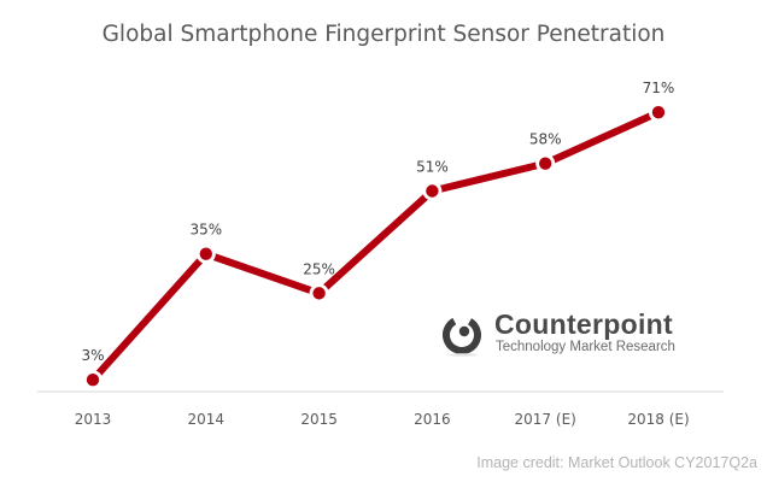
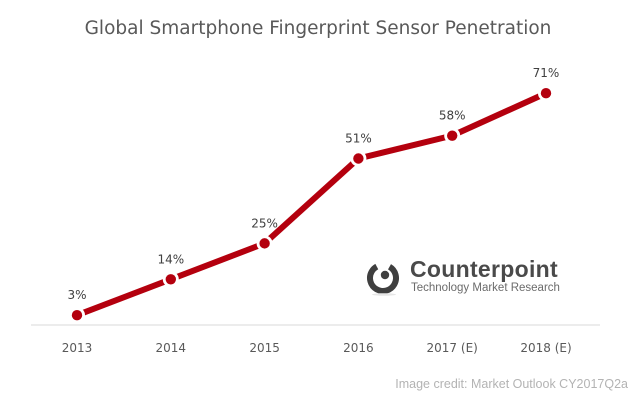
2014: 35% -> 14%
